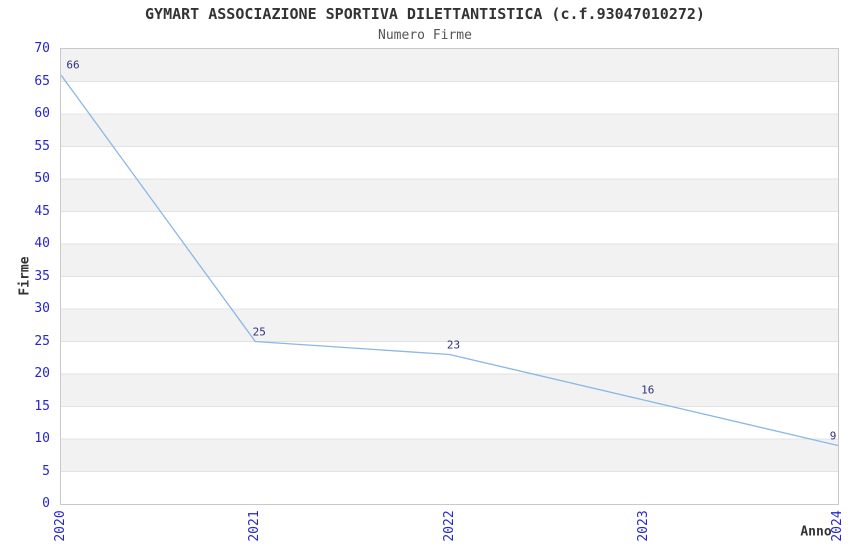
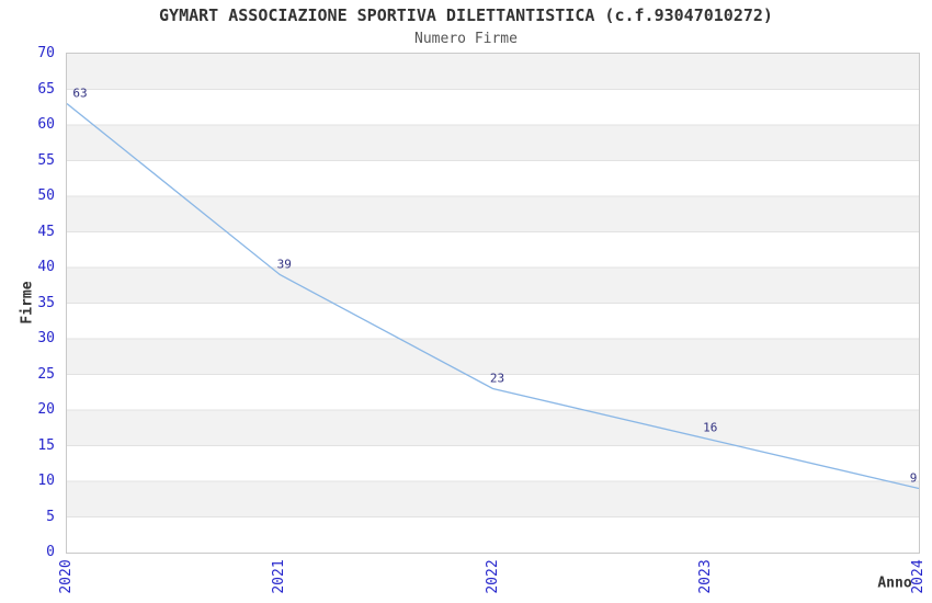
2020: 66 -> 63
2021: 25 -> 39
